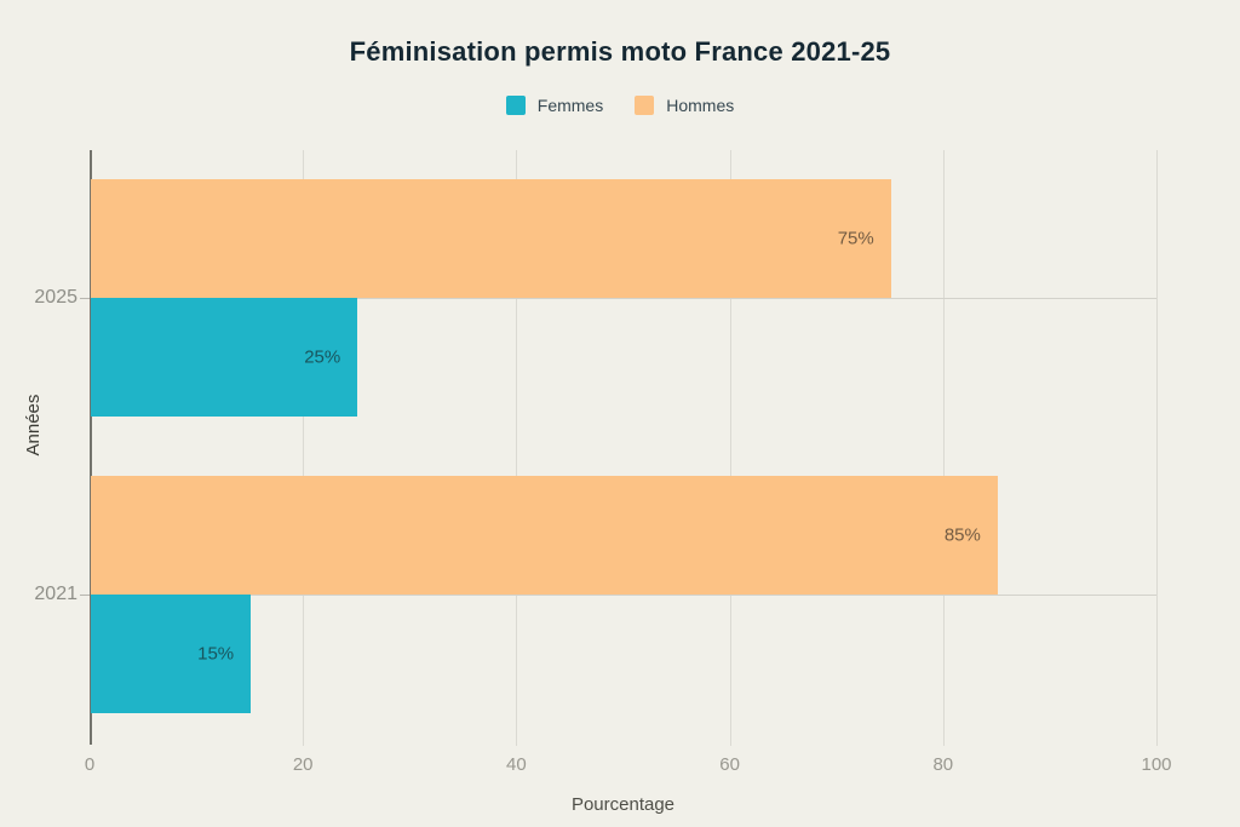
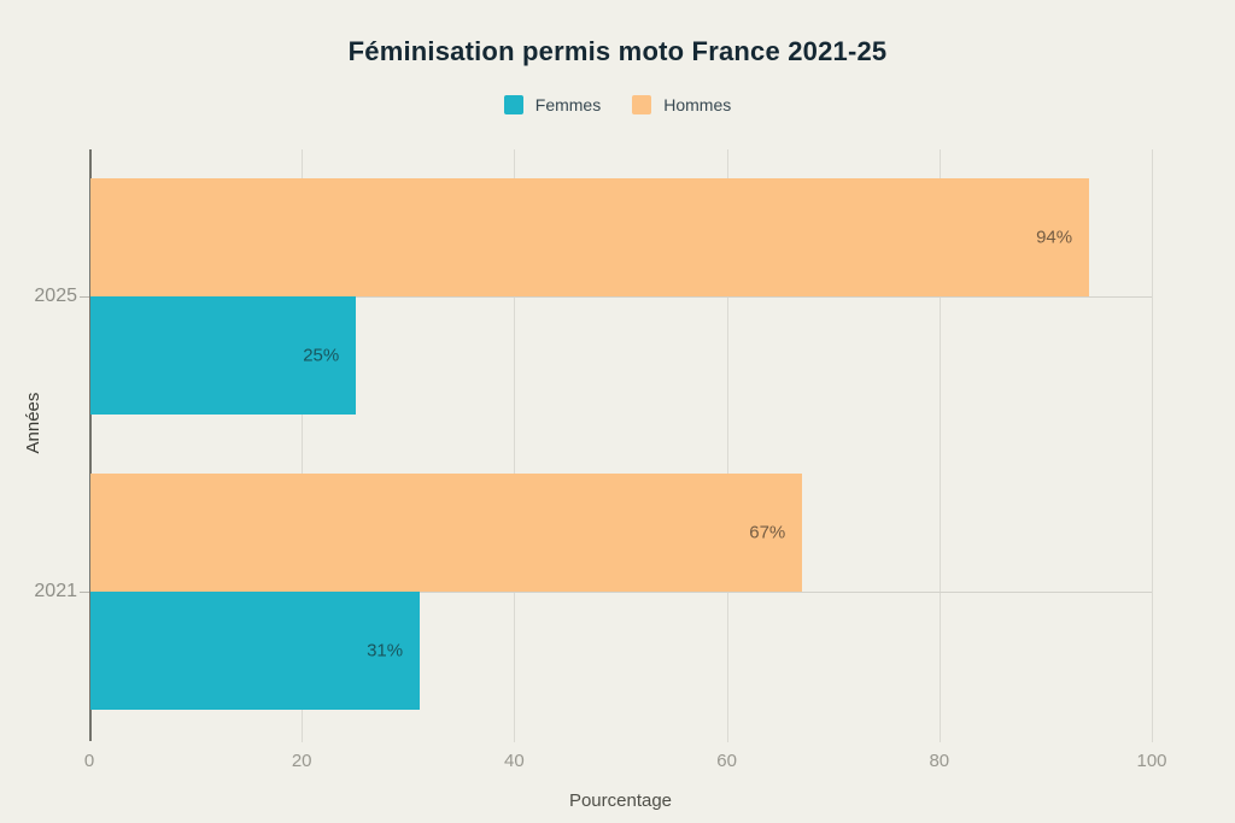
Hommes/2025: 75% -> 94%
Femmes/2021: 15% -> 31%
Hommes/2021: 85% -> 67%
